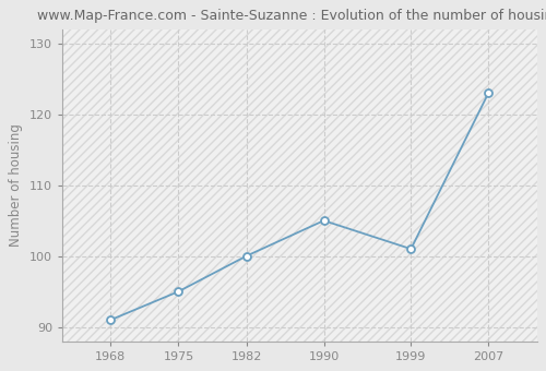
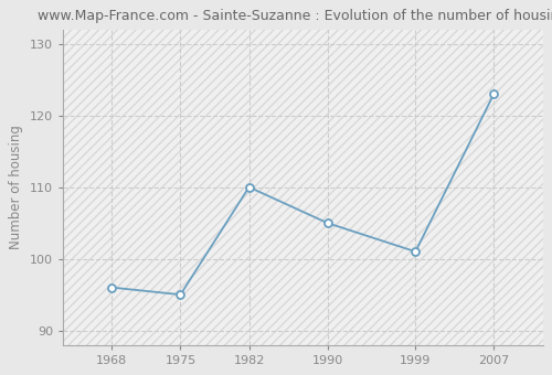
1968: 91 -> 96
1982: 100 -> 110
